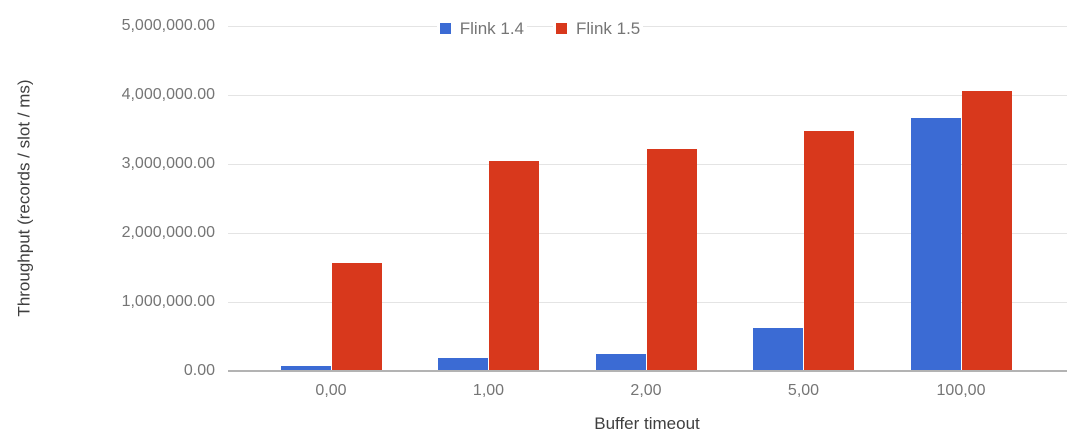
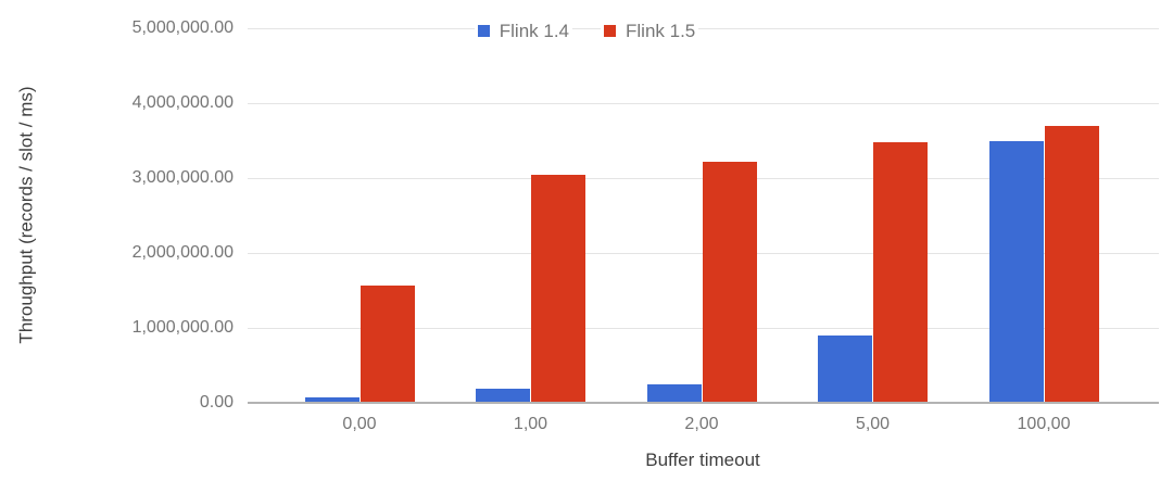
Flink 1.4/5,00: 600000 -> 900000
Flink 1.4/100,00: 3700000 -> 3500000
Flink 1.5/100,00: 4100000 -> 3700000
